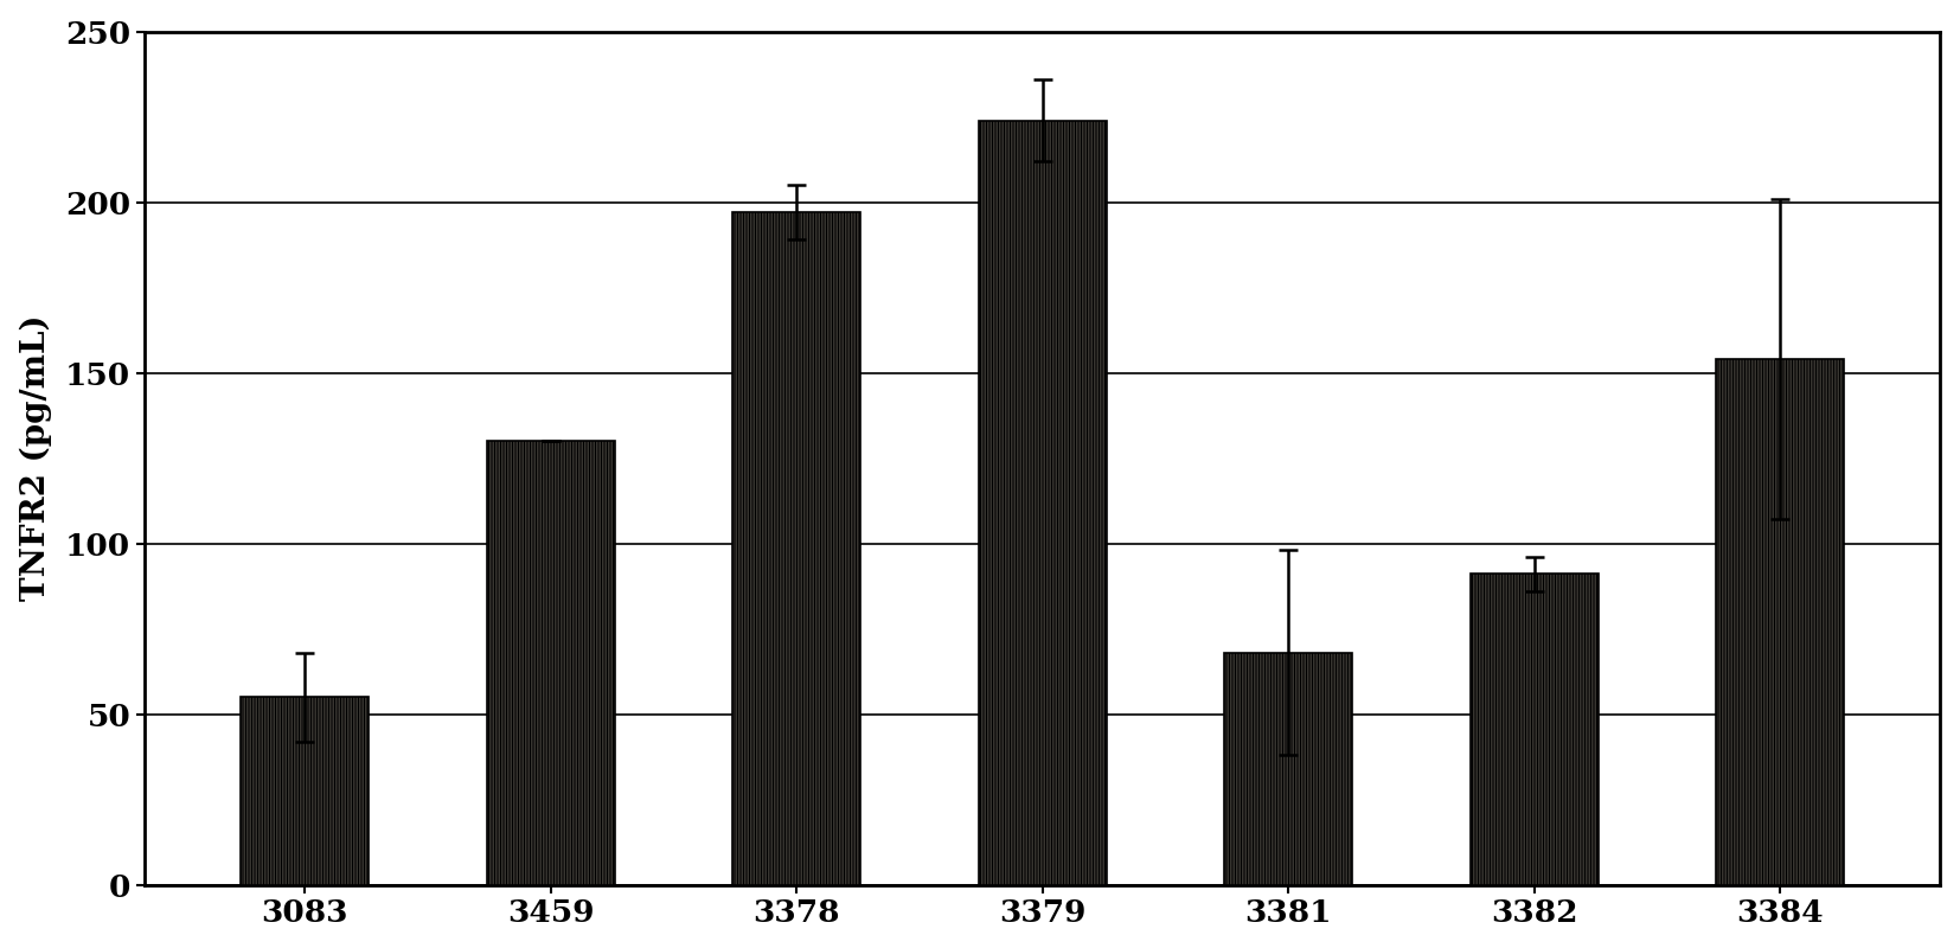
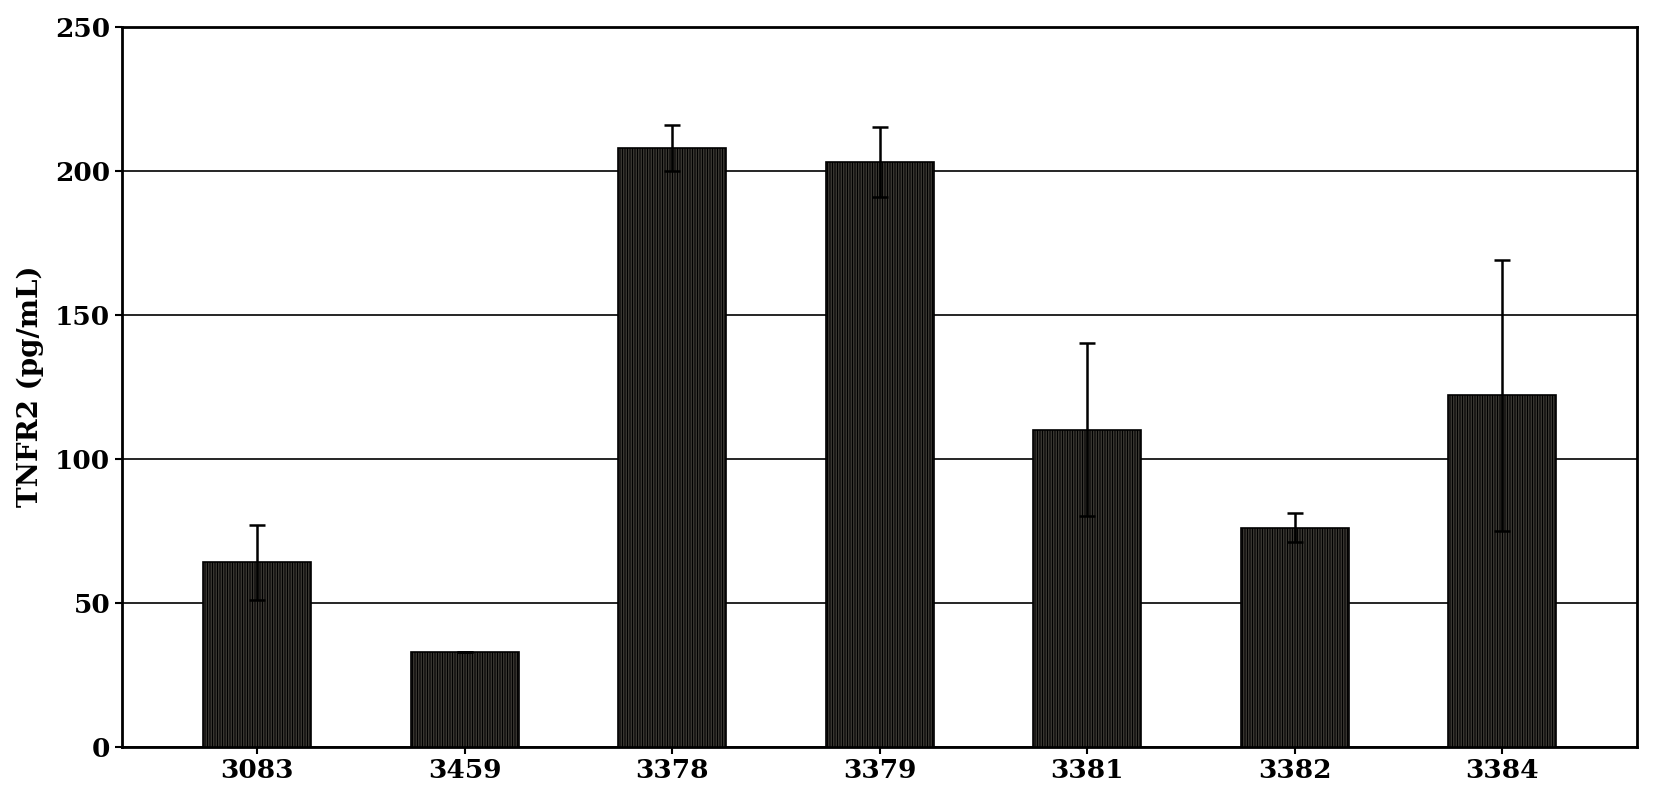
3083: 55 -> 64
3459: 130 -> 33
3378: 197 -> 208
3379: 224 -> 203
3381: 68 -> 110
3382: 91 -> 76
3384: 154 -> 122
